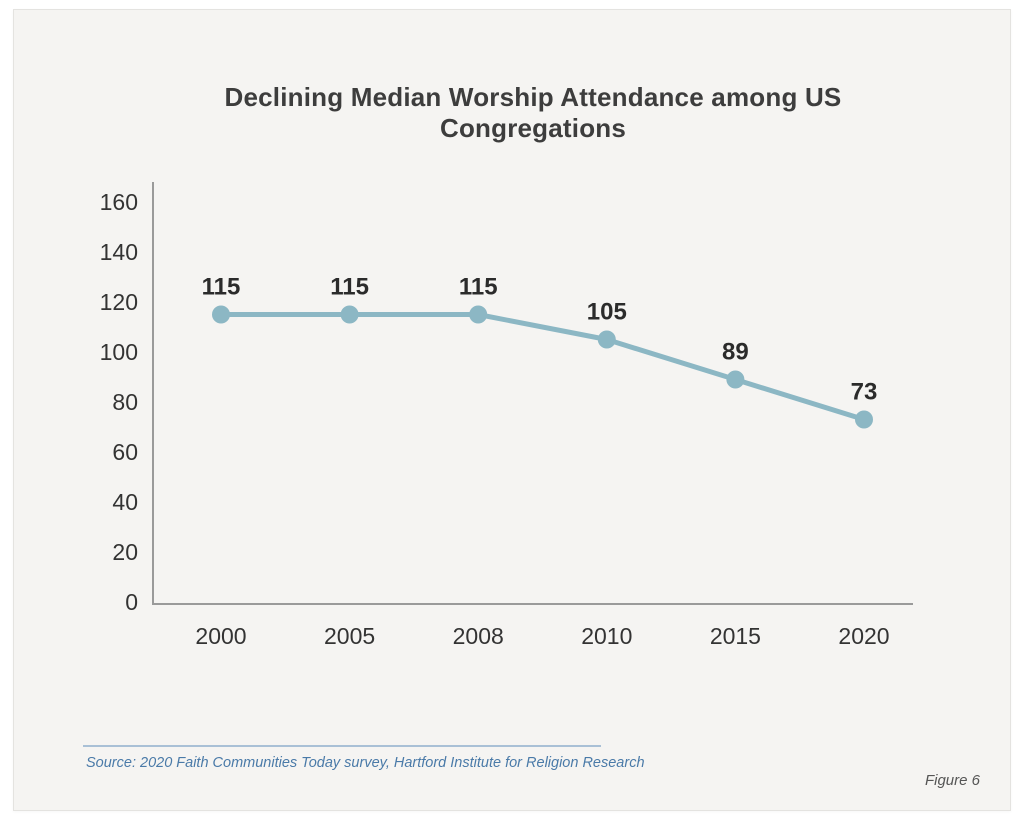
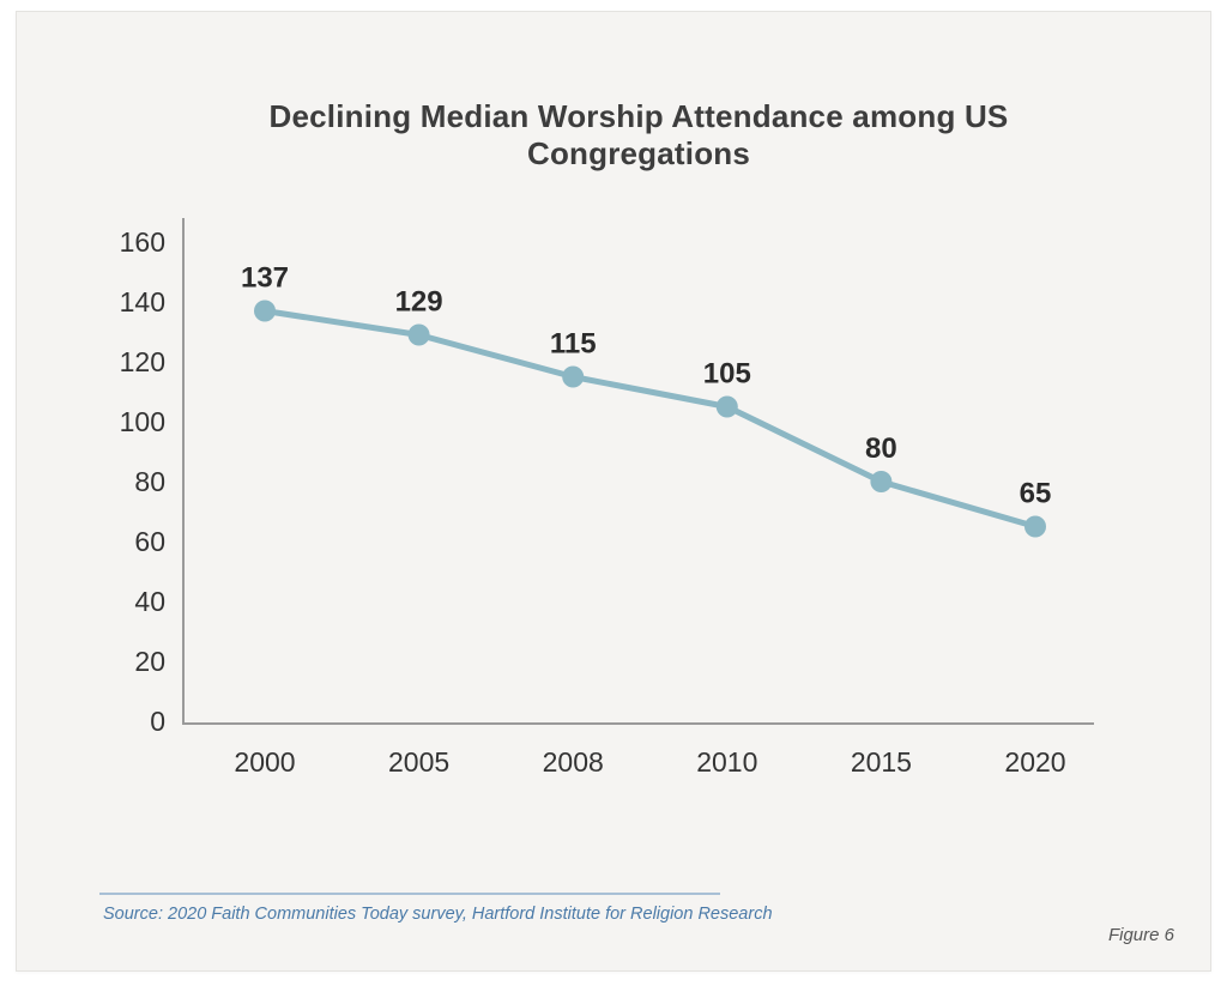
2000: 115 -> 137
2005: 115 -> 129
2015: 89 -> 80
2020: 73 -> 65
